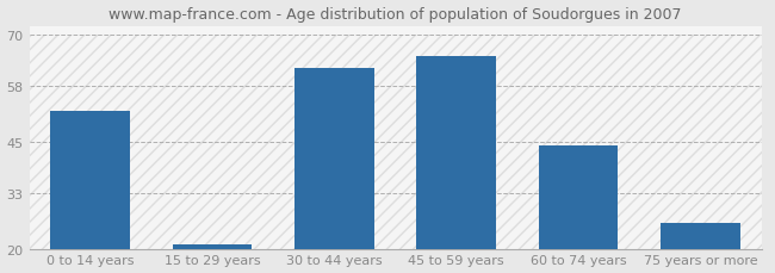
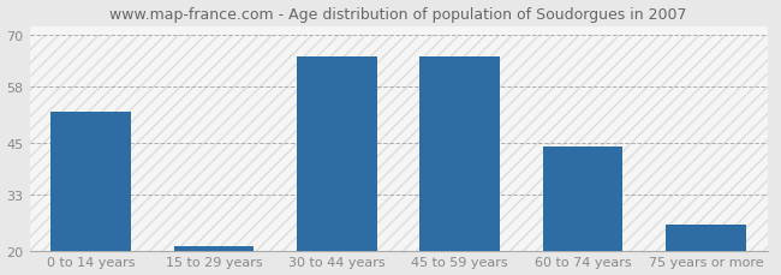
30 to 44 years: 62 -> 65
